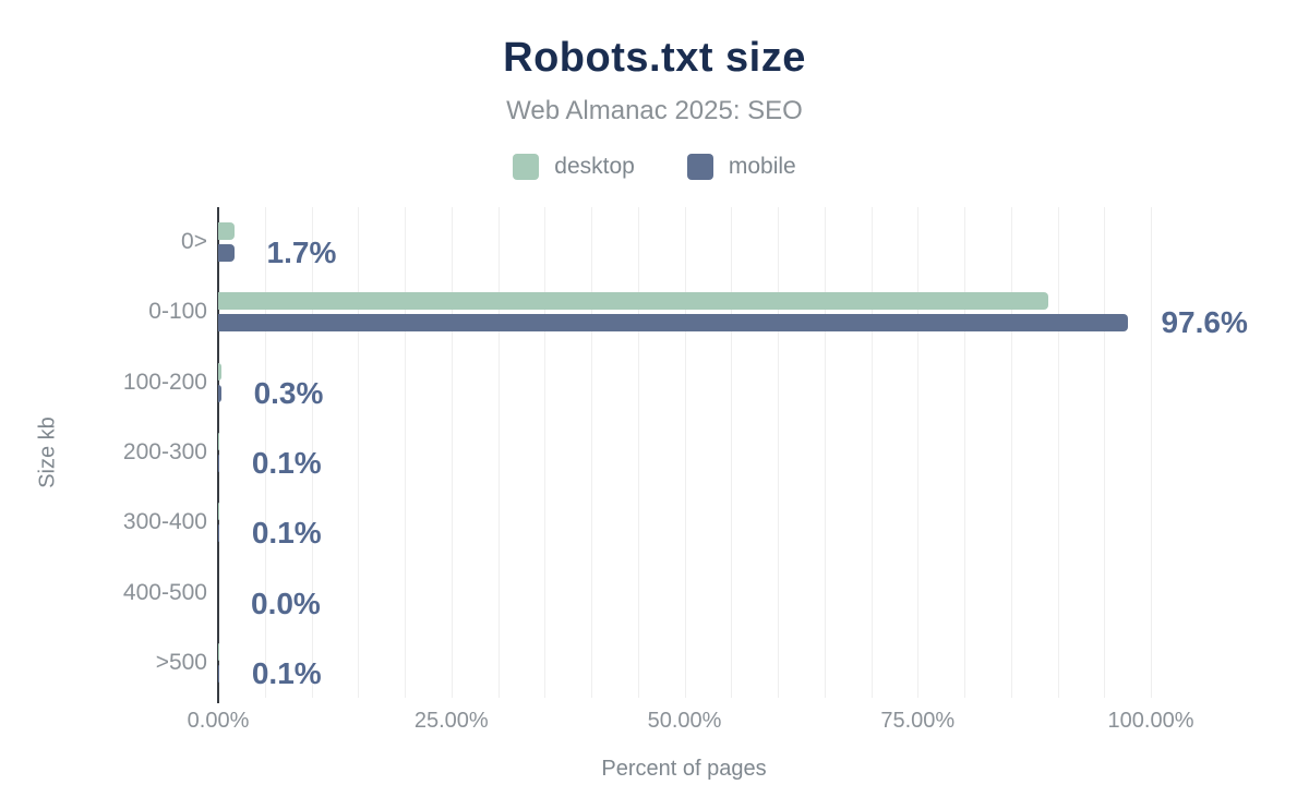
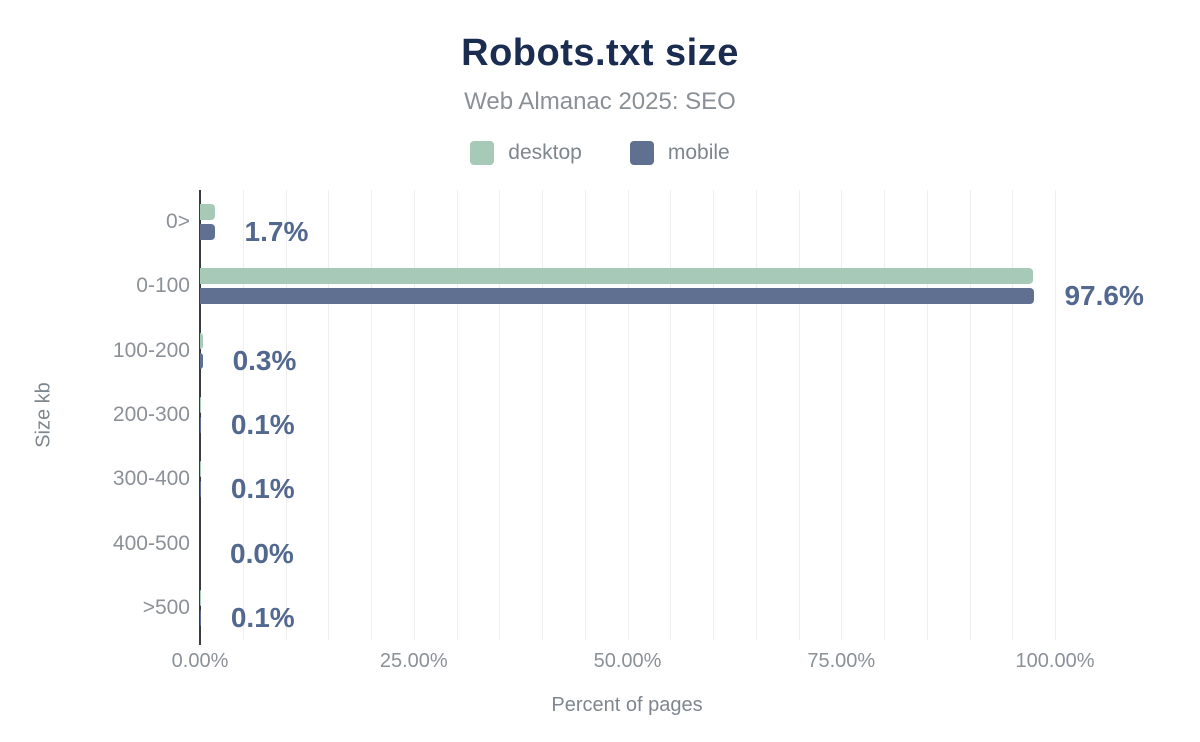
desktop/0-100: 89% -> 97%
